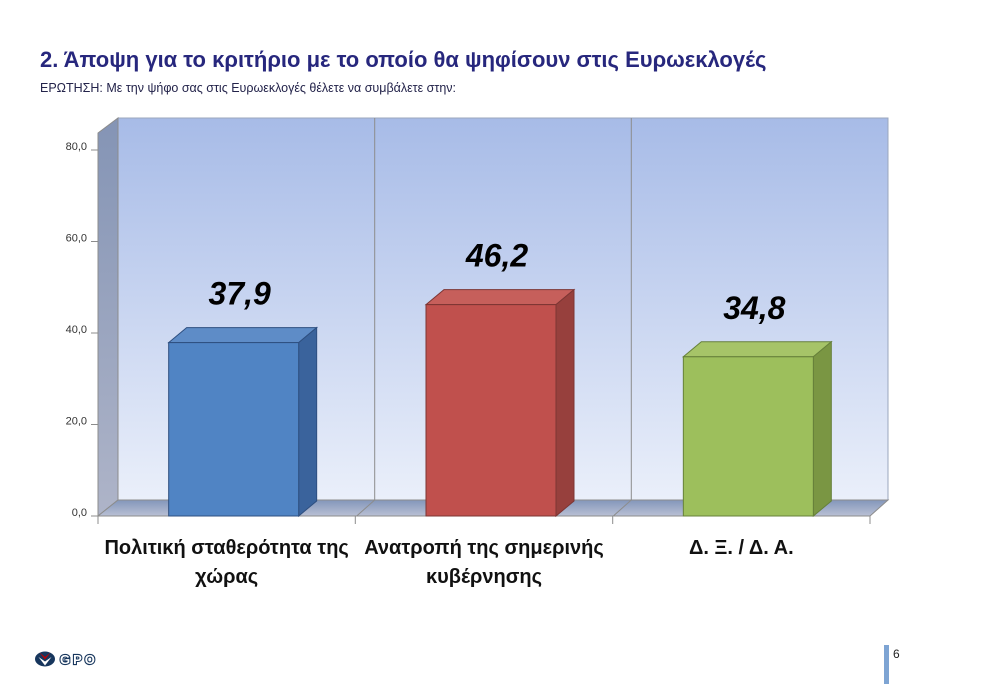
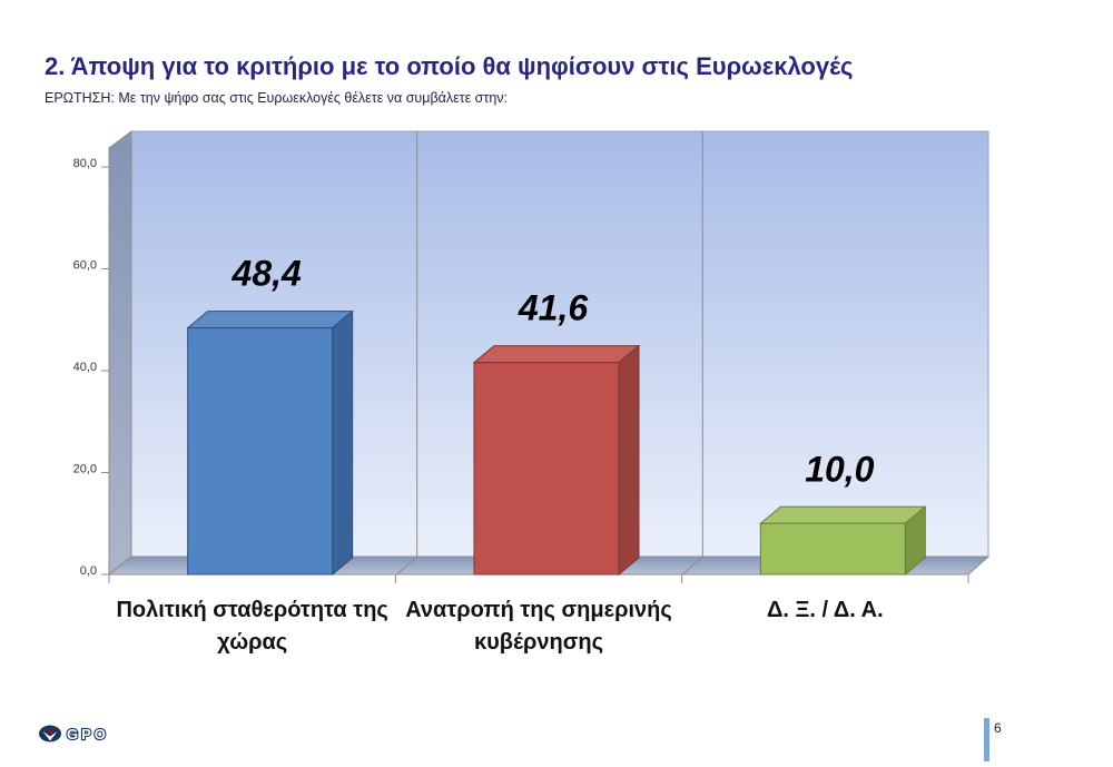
Πολιτική σταθερότητα της χώρας: 37,9 -> 48,4
Ανατροπή της σημερινής κυβέρνησης: 46,2 -> 41,6
Δ. Ξ. / Δ. Α.: 34,8 -> 10,0
